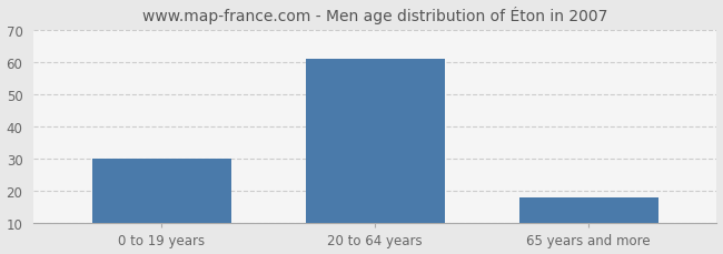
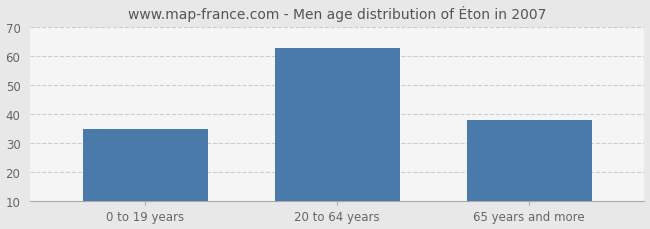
0 to 19 years: 30 -> 35
20 to 64 years: 61 -> 63
65 years and more: 18 -> 38
